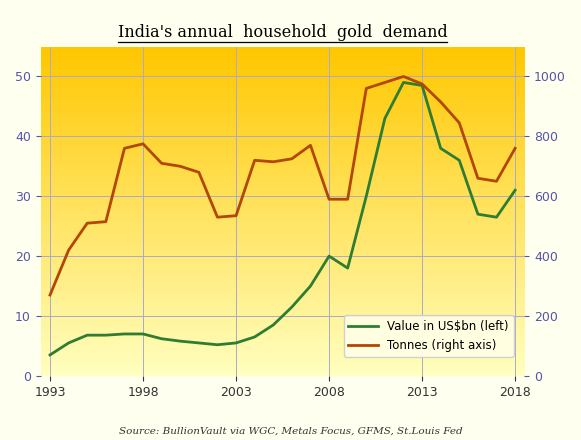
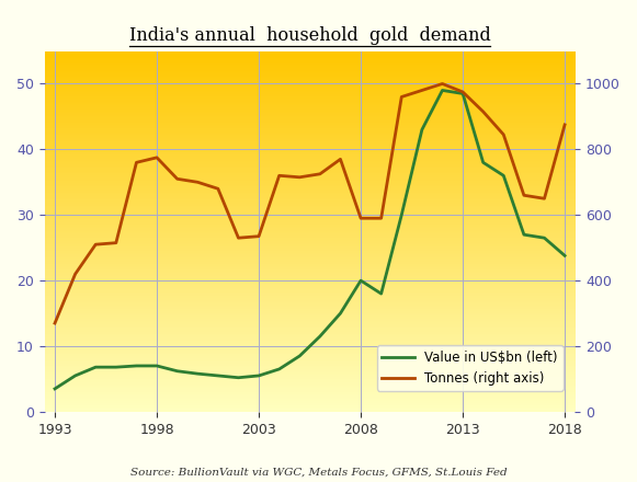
Value in US$bn (left)/2018: 31.0 -> 23.8
Tonnes (right axis)/2018: 760 -> 875
